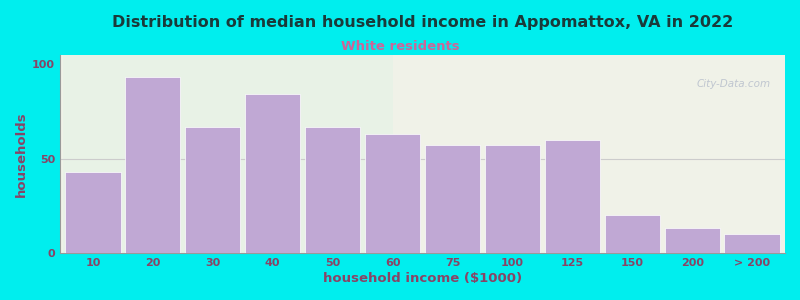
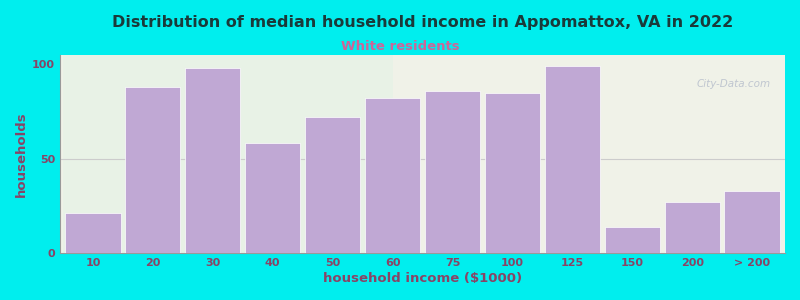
10: 43 -> 21
20: 93 -> 88
30: 67 -> 98
40: 84 -> 58
50: 67 -> 72
60: 63 -> 82
75: 57 -> 86
100: 57 -> 85
125: 60 -> 99
150: 20 -> 14
200: 13 -> 27
> 200: 10 -> 33
